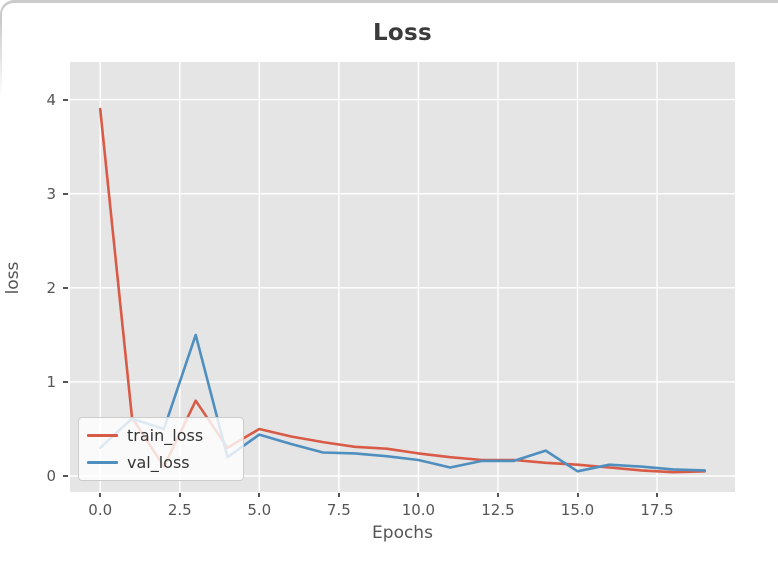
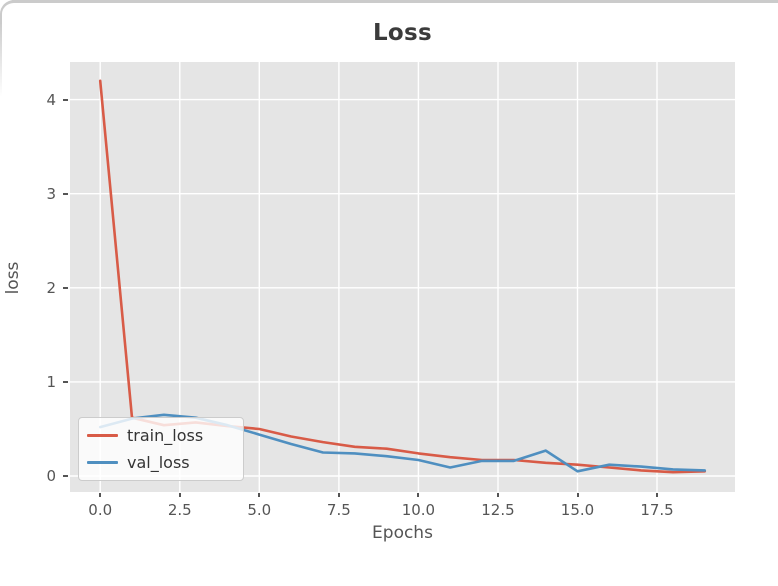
train_loss/0: 3.9 -> 4.2
val_loss/0: 0.3 -> 0.5
train_loss/2: 0.1 -> 0.5
val_loss/2: 0.5 -> 0.7
train_loss/3: 0.8 -> 0.6
val_loss/3: 1.5 -> 0.6
train_loss/4: 0.3 -> 0.5
val_loss/4: 0.2 -> 0.5
